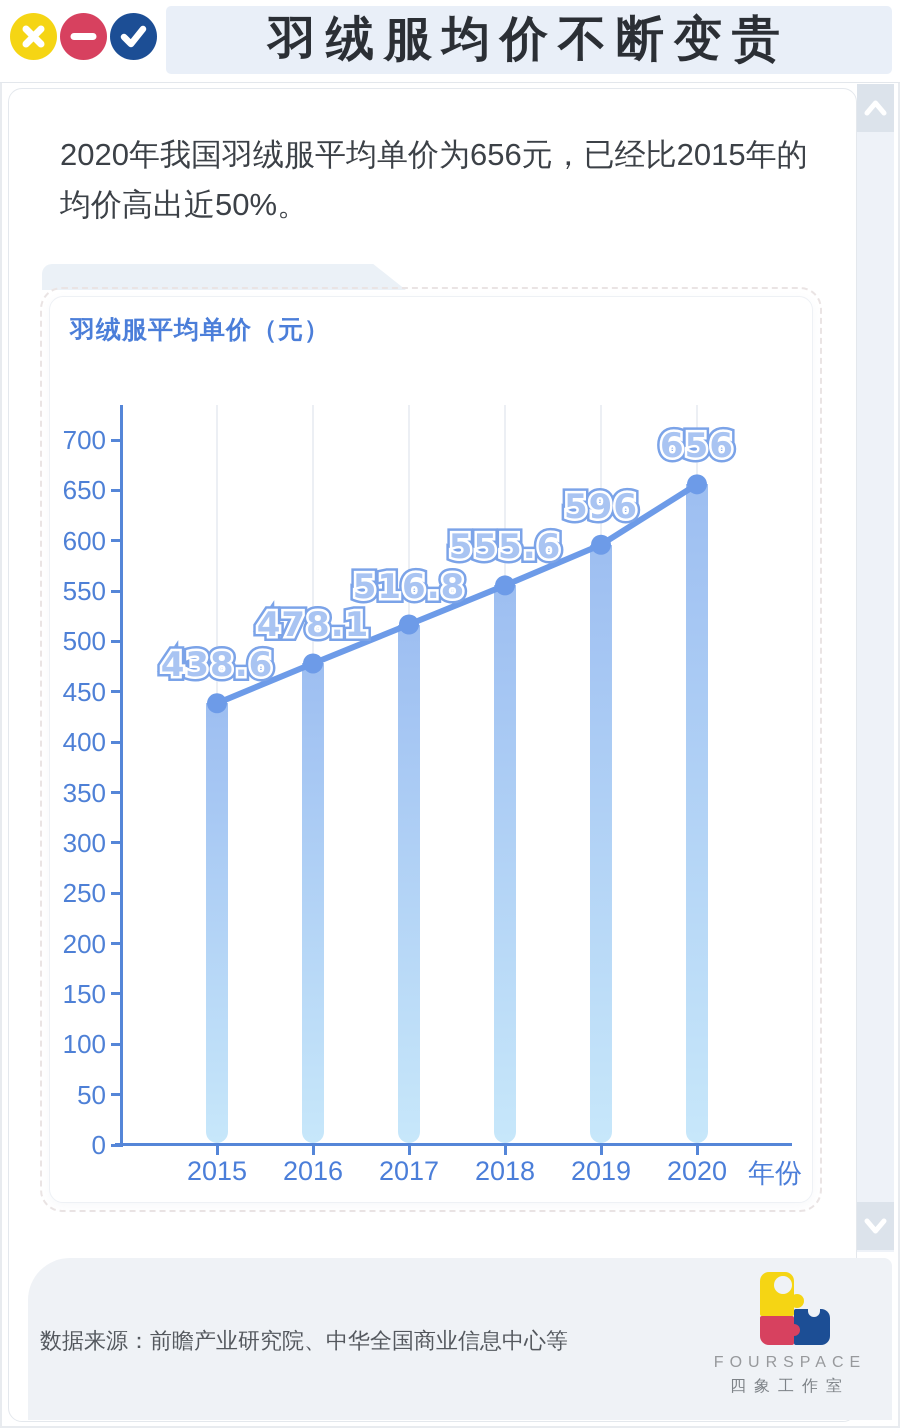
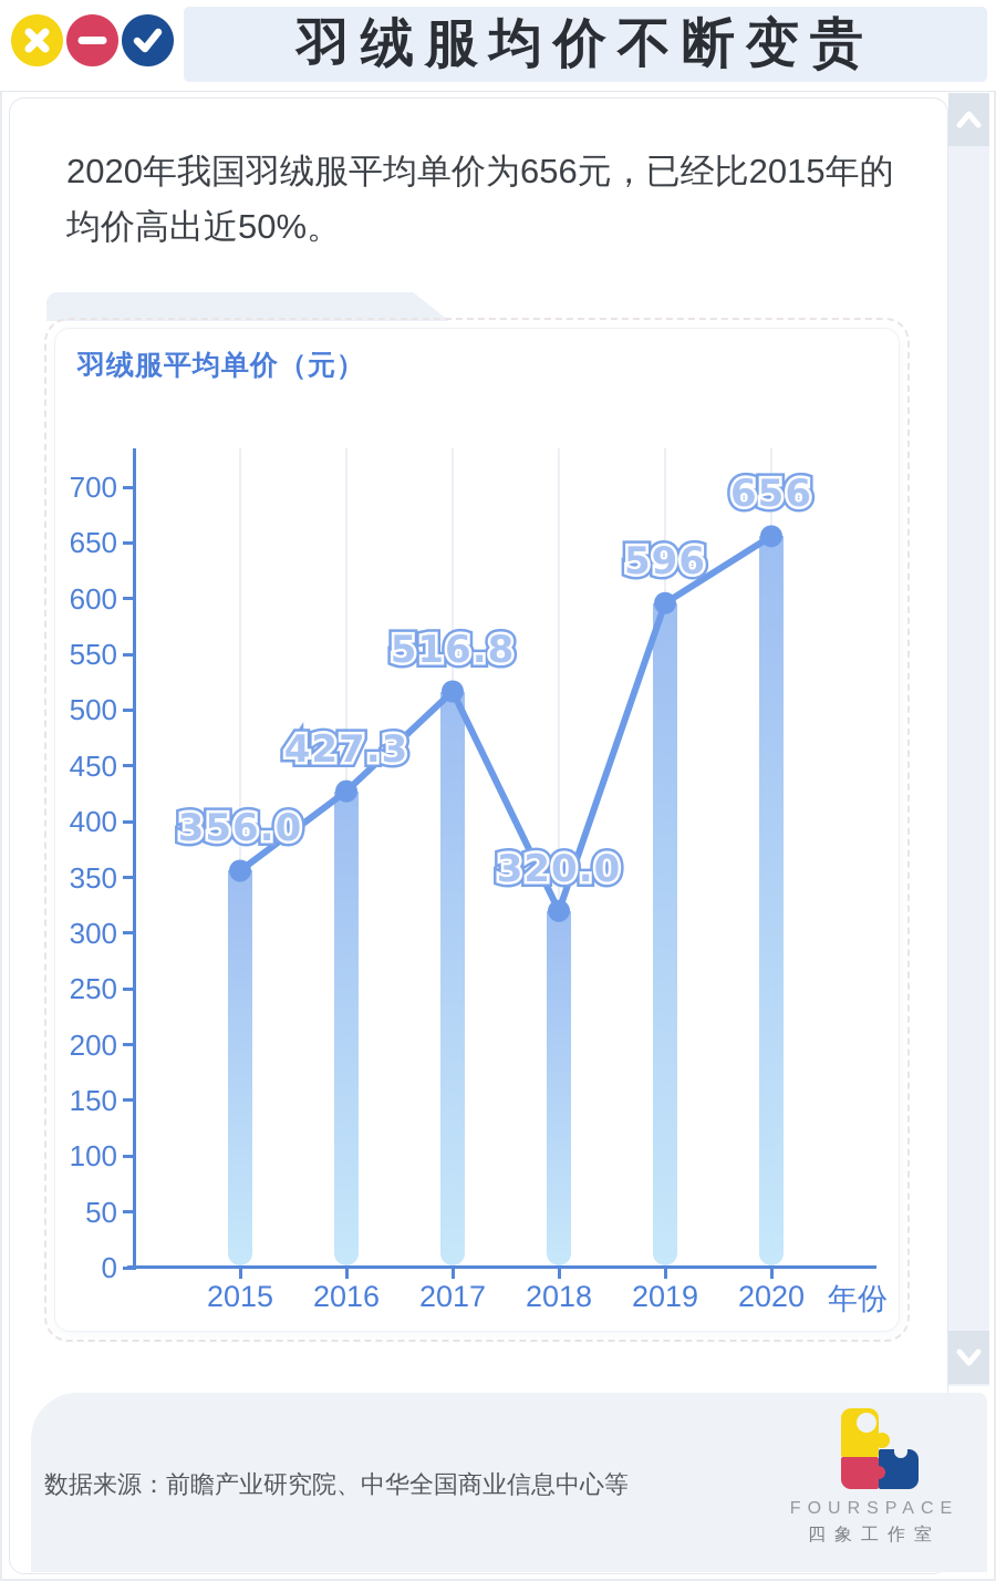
2015: 438.6 -> 356.0
2016: 478.1 -> 427.3
2018: 555.6 -> 320.0
